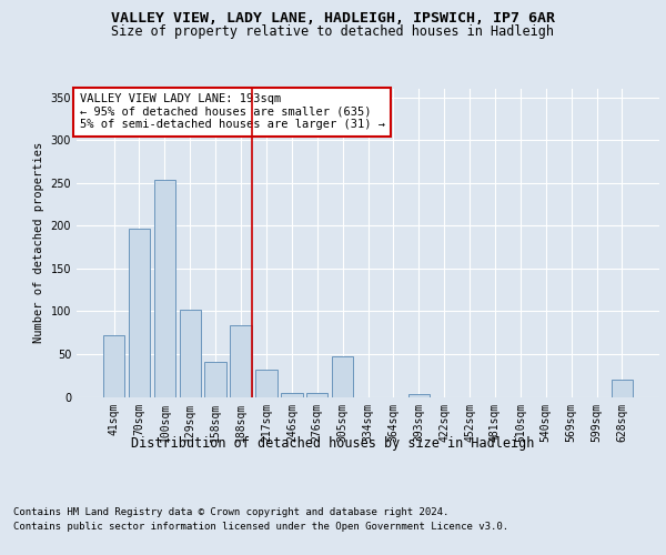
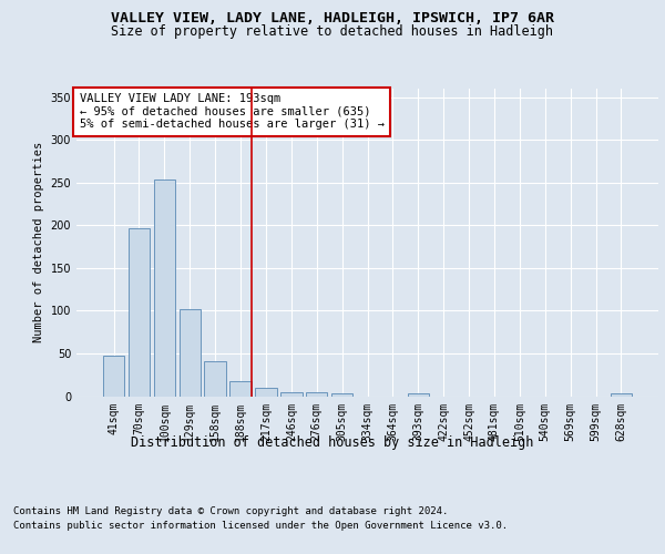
41sqm: 72 -> 47
188sqm: 84 -> 18
217sqm: 32 -> 10
305sqm: 48 -> 3
628sqm: 20 -> 3
